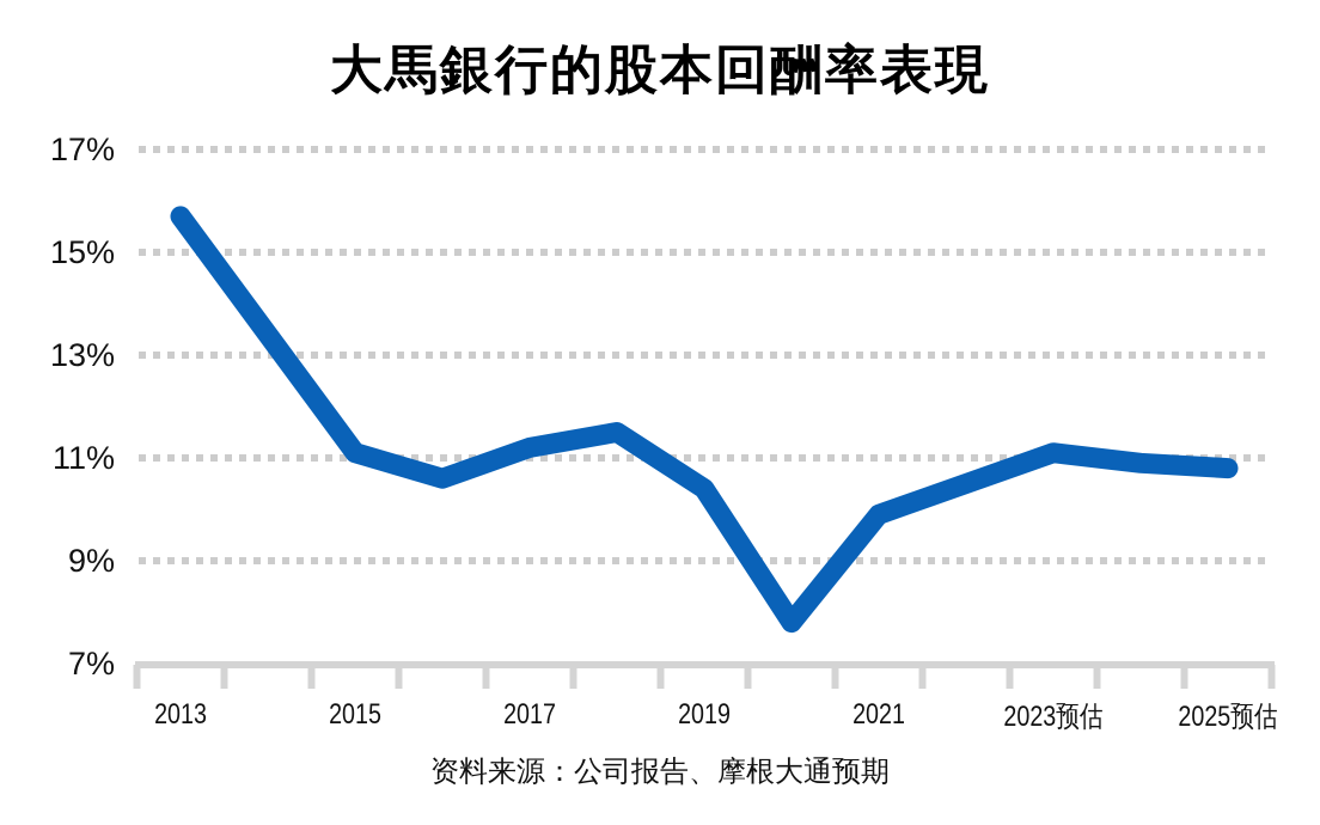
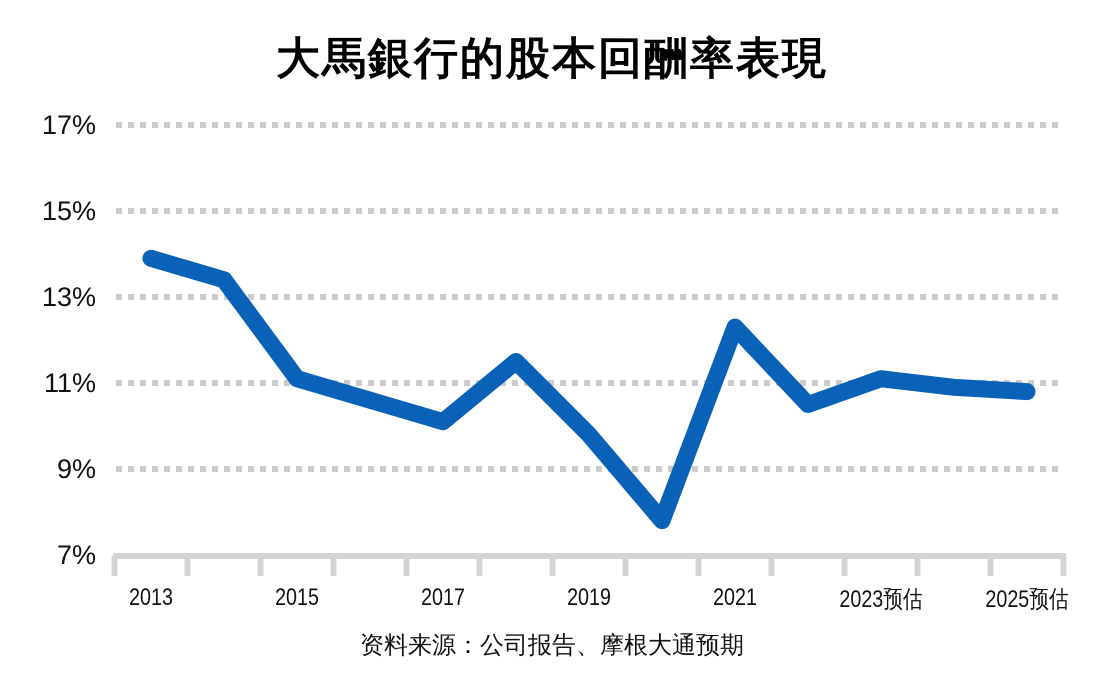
2013: 15.7% -> 13.9%
2017: 11.2% -> 10.1%
2019: 10.4% -> 9.8%
2021: 9.9% -> 12.3%
